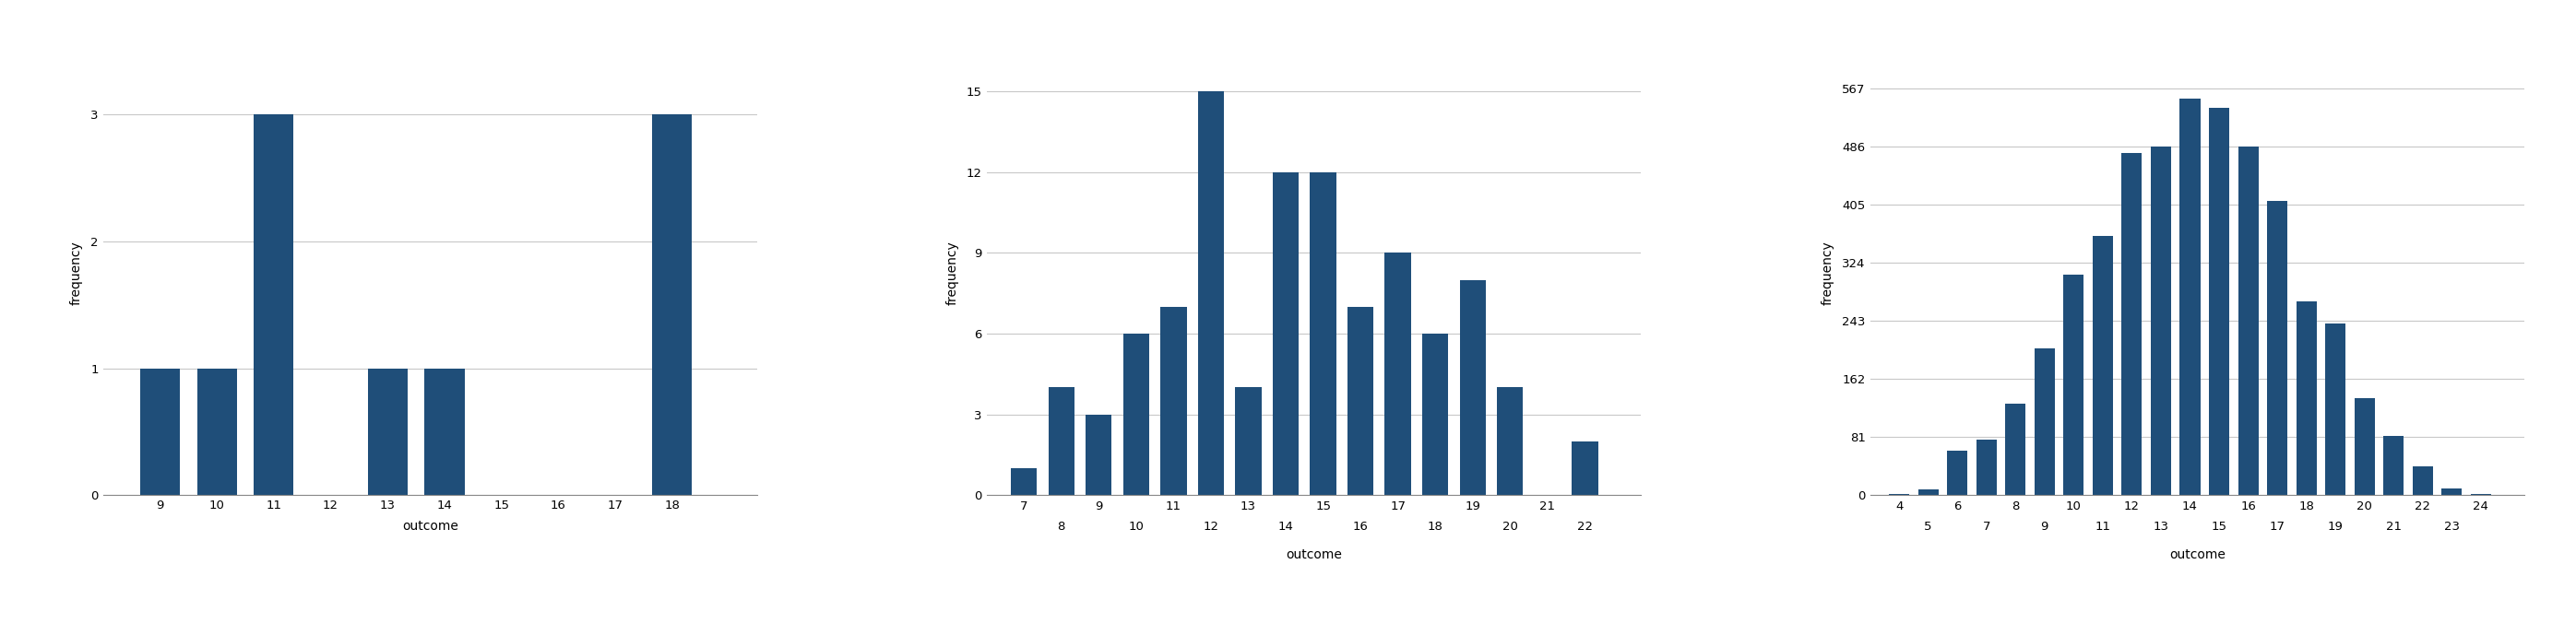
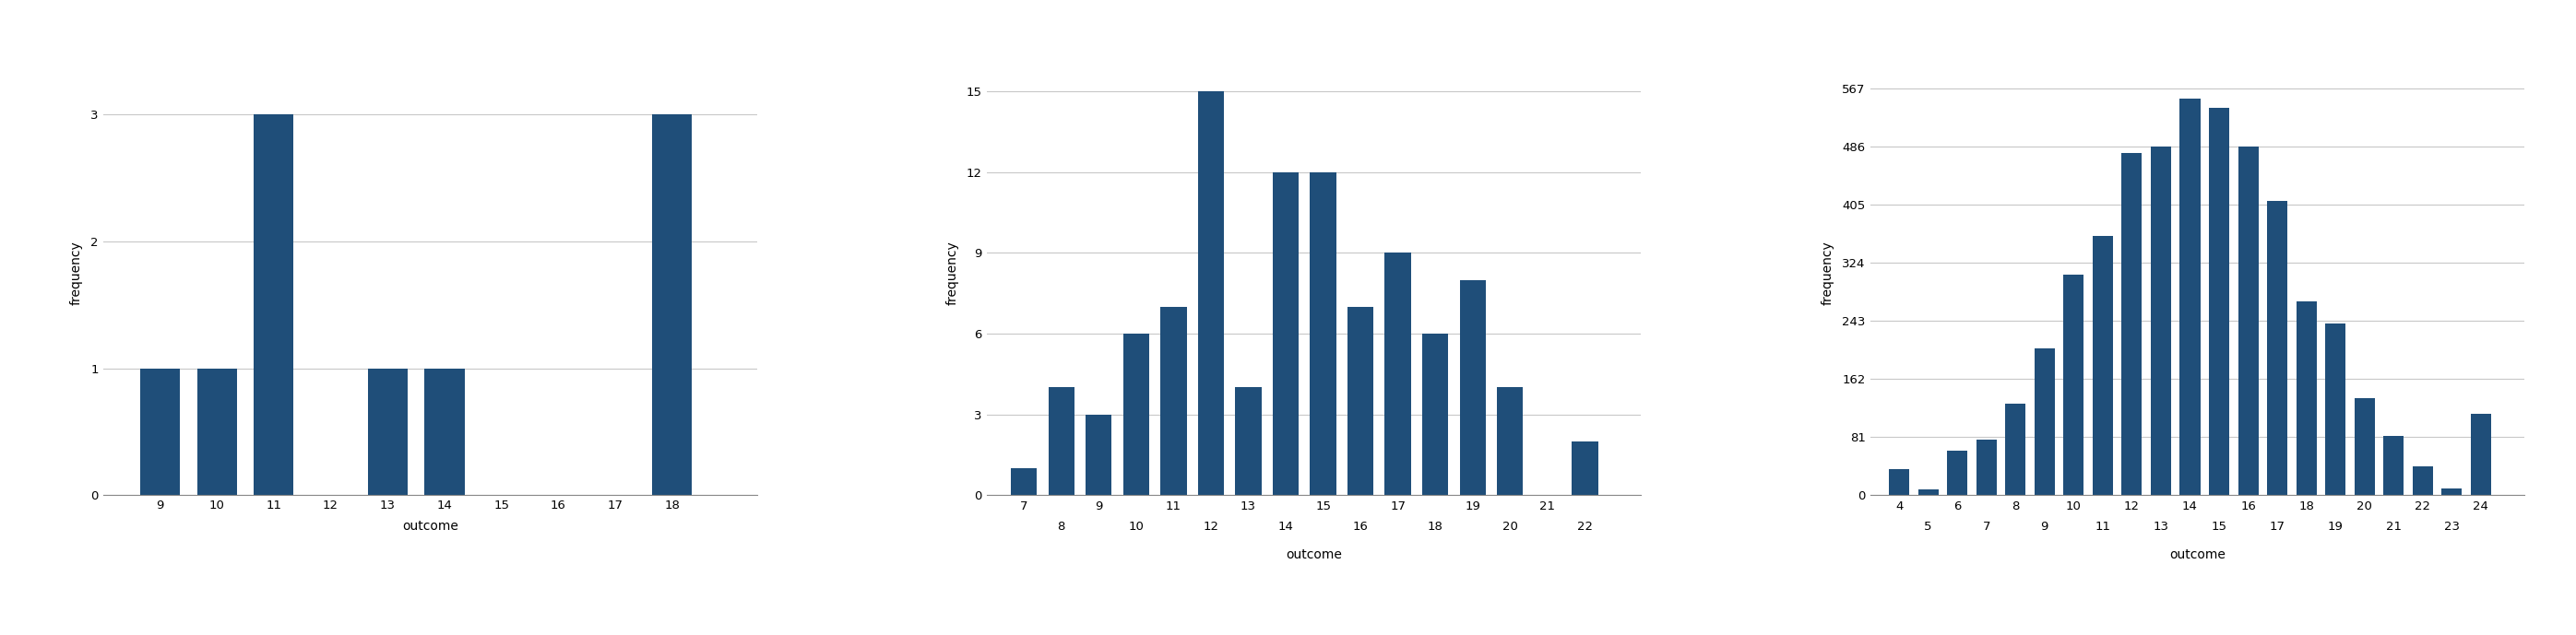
4: 2 -> 36
24: 2 -> 114
